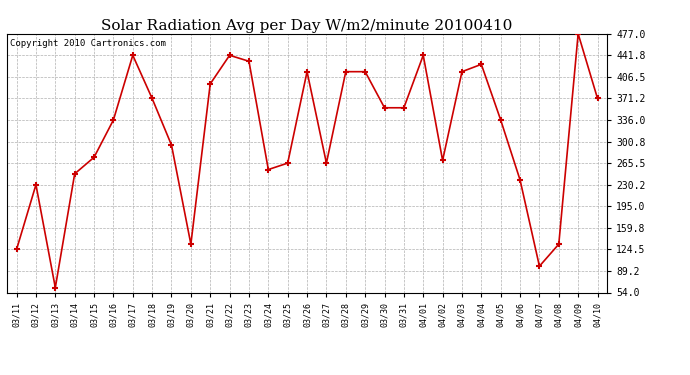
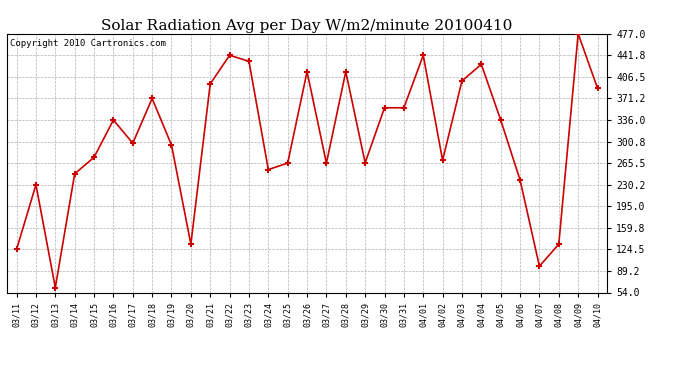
03/17: 442 -> 298
03/29: 415 -> 266
04/03: 415 -> 400
04/10: 371 -> 388
